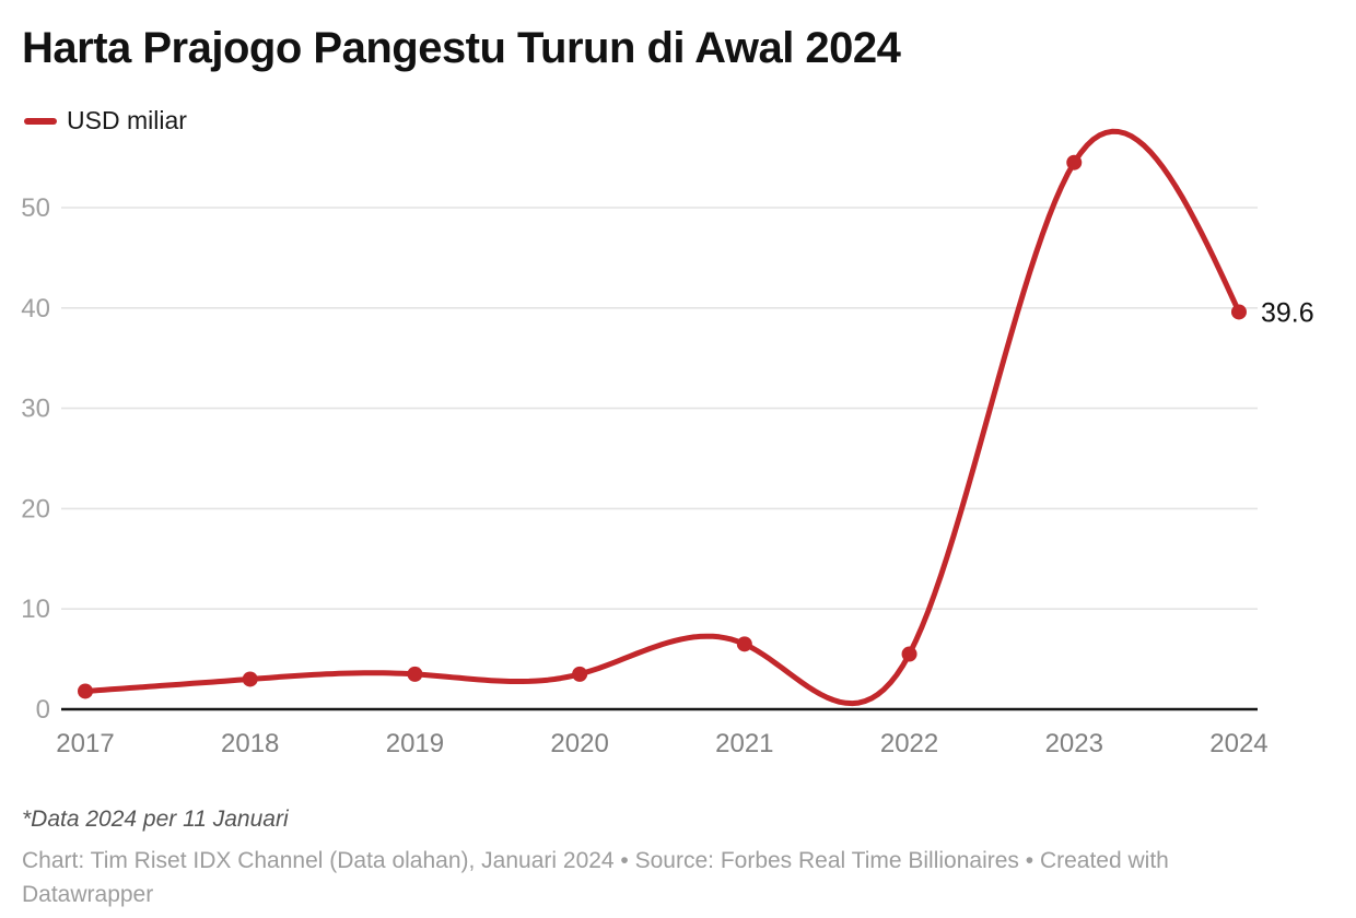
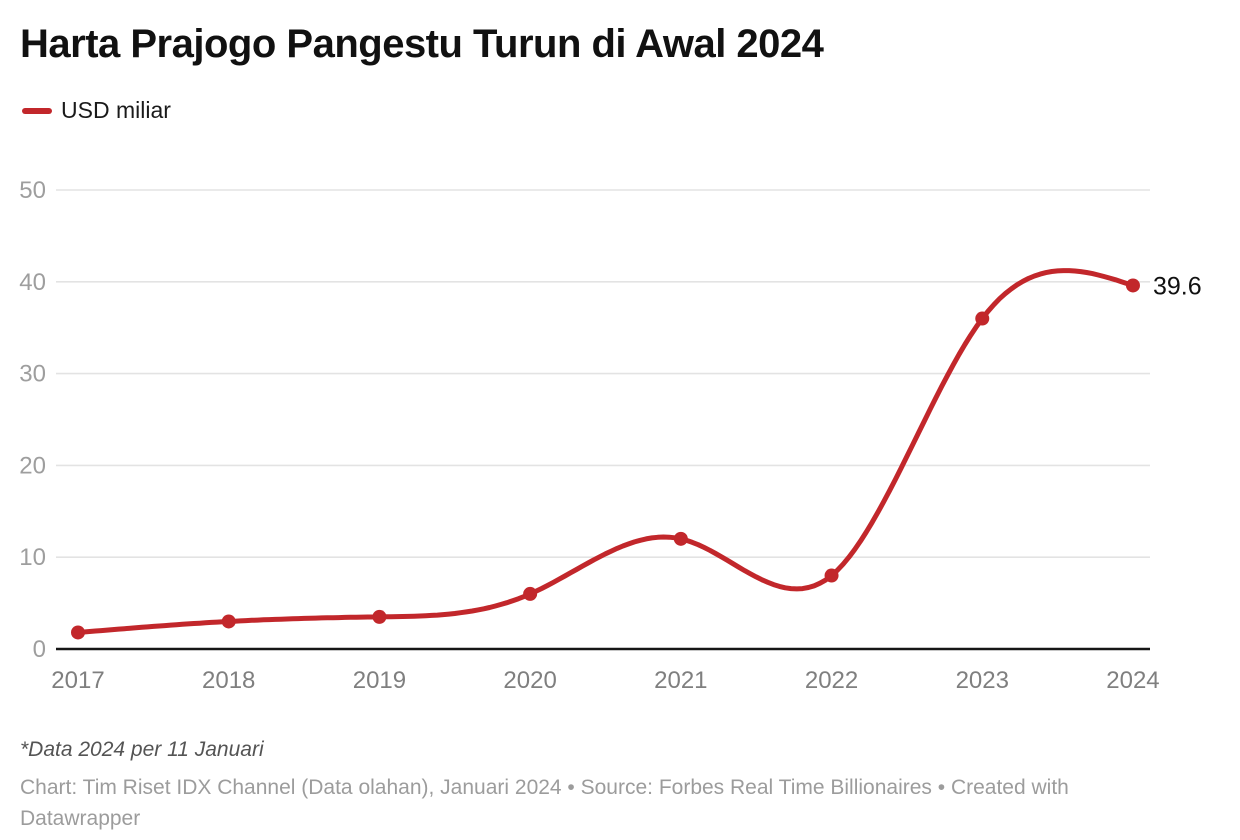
2020: 4 -> 6
2021: 6 -> 12
2022: 6 -> 8
2023: 54 -> 36
